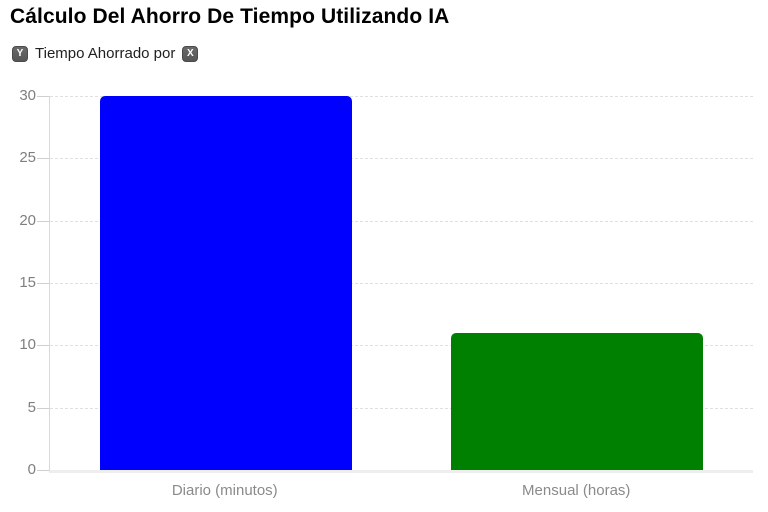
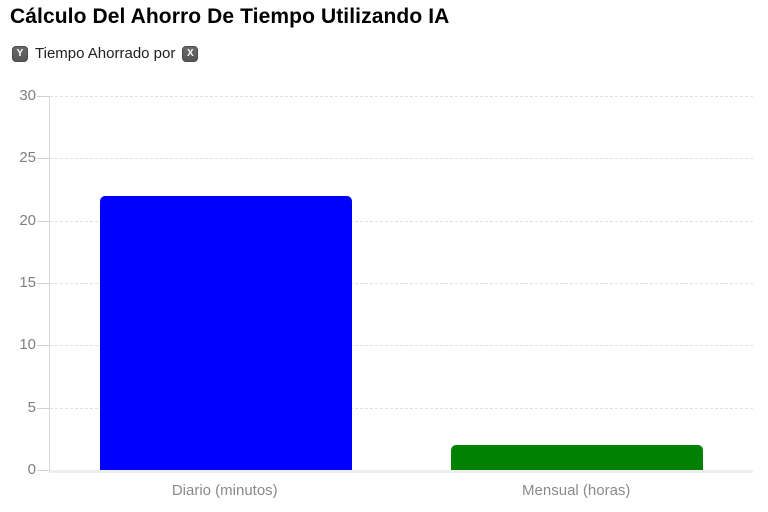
Diario (minutos): 30 -> 22
Mensual (horas): 11 -> 2
